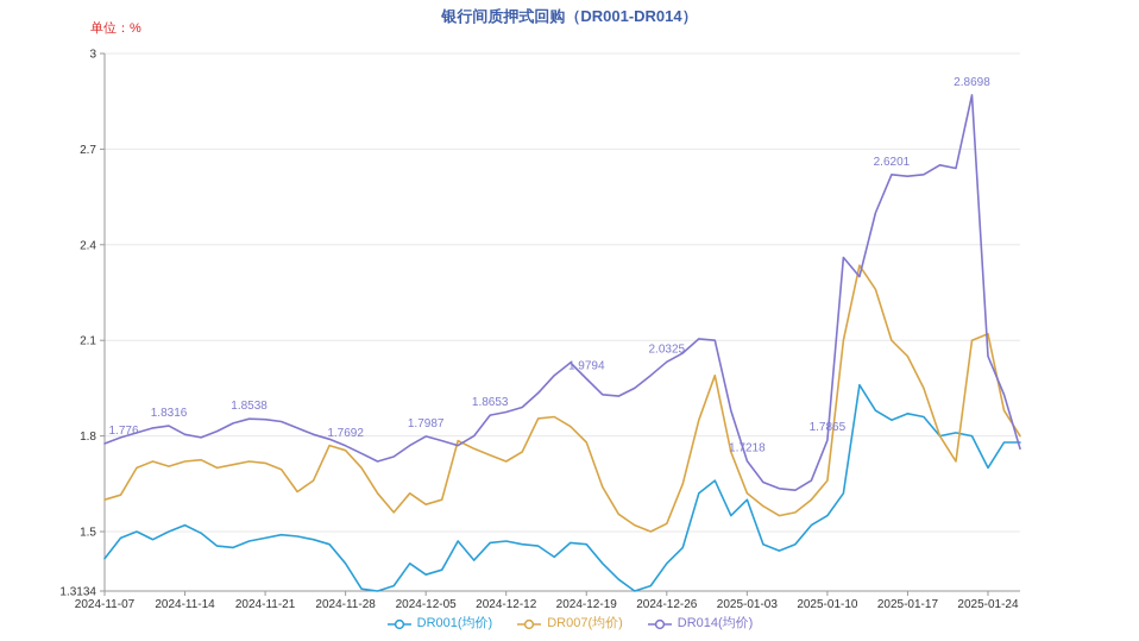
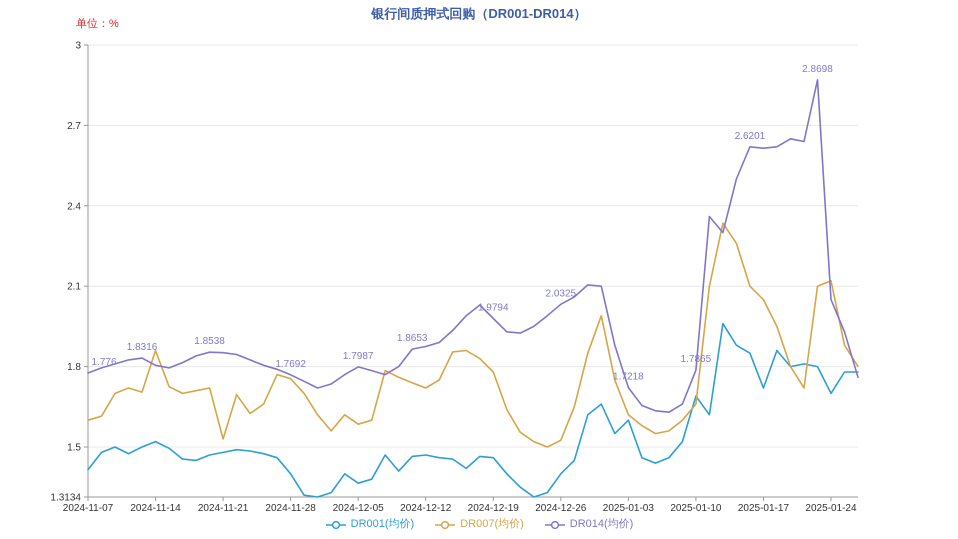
DR007(均价)/2024-11-14: 1.72 -> 1.86
DR007(均价)/2024-11-21: 1.72 -> 1.53
DR001(均价)/2025-01-10: 1.55 -> 1.69
DR001(均价)/2025-01-17: 1.87 -> 1.72
